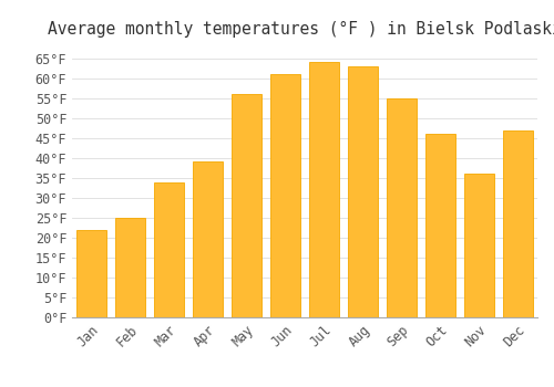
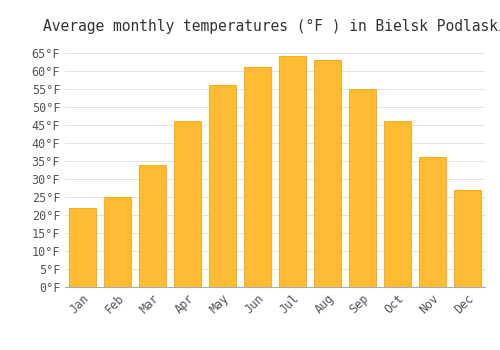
Apr: 39°F -> 46°F
Dec: 47°F -> 27°F
